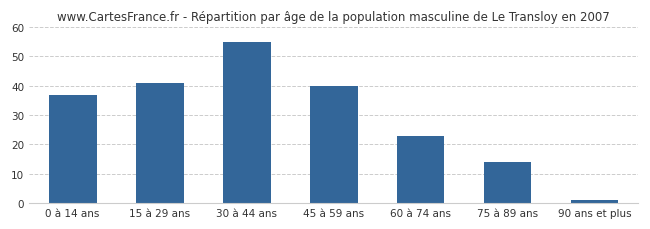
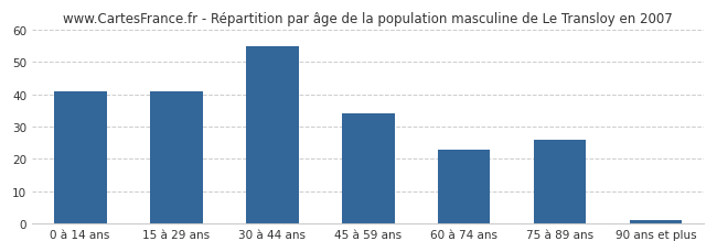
0 à 14 ans: 37 -> 41
45 à 59 ans: 40 -> 34
75 à 89 ans: 14 -> 26
